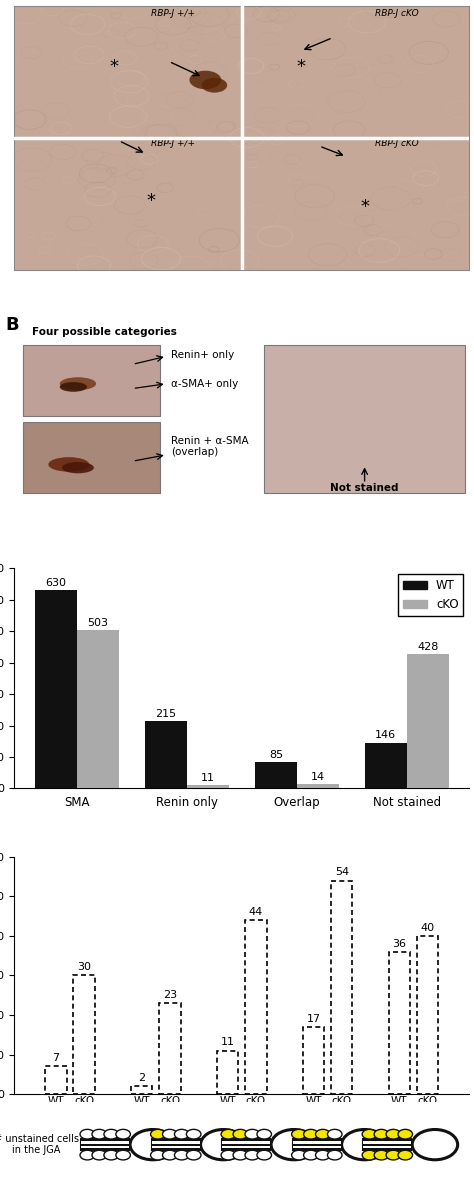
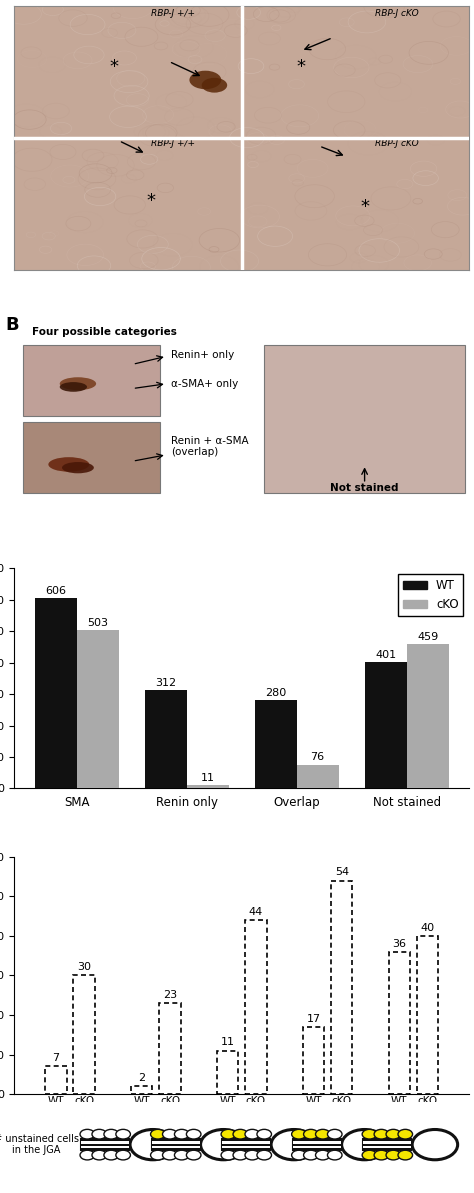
WT/SMA: 630 -> 606
WT/Renin only: 215 -> 312
WT/Overlap: 85 -> 280
cKO/Overlap: 14 -> 76
WT/Not stained: 146 -> 401
cKO/Not stained: 428 -> 459
